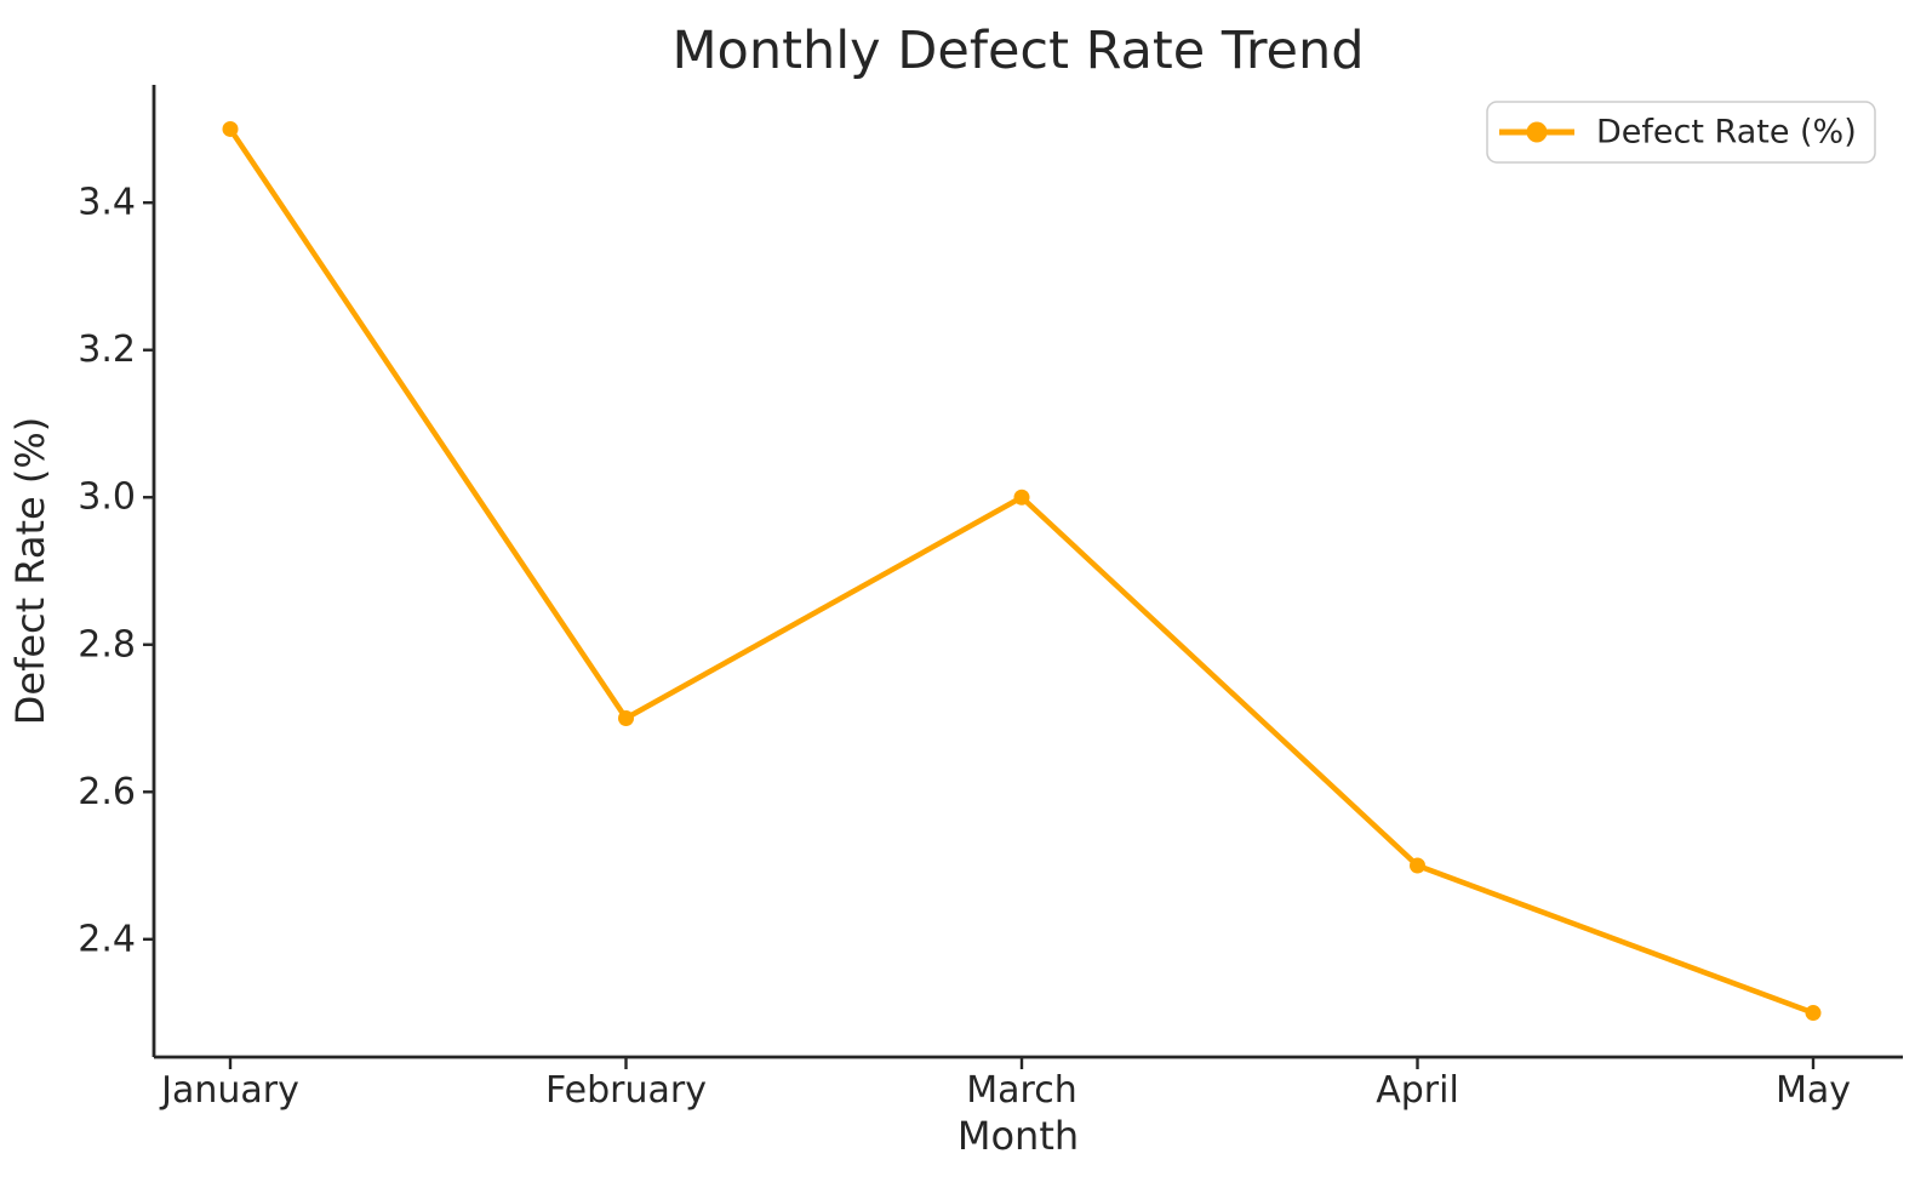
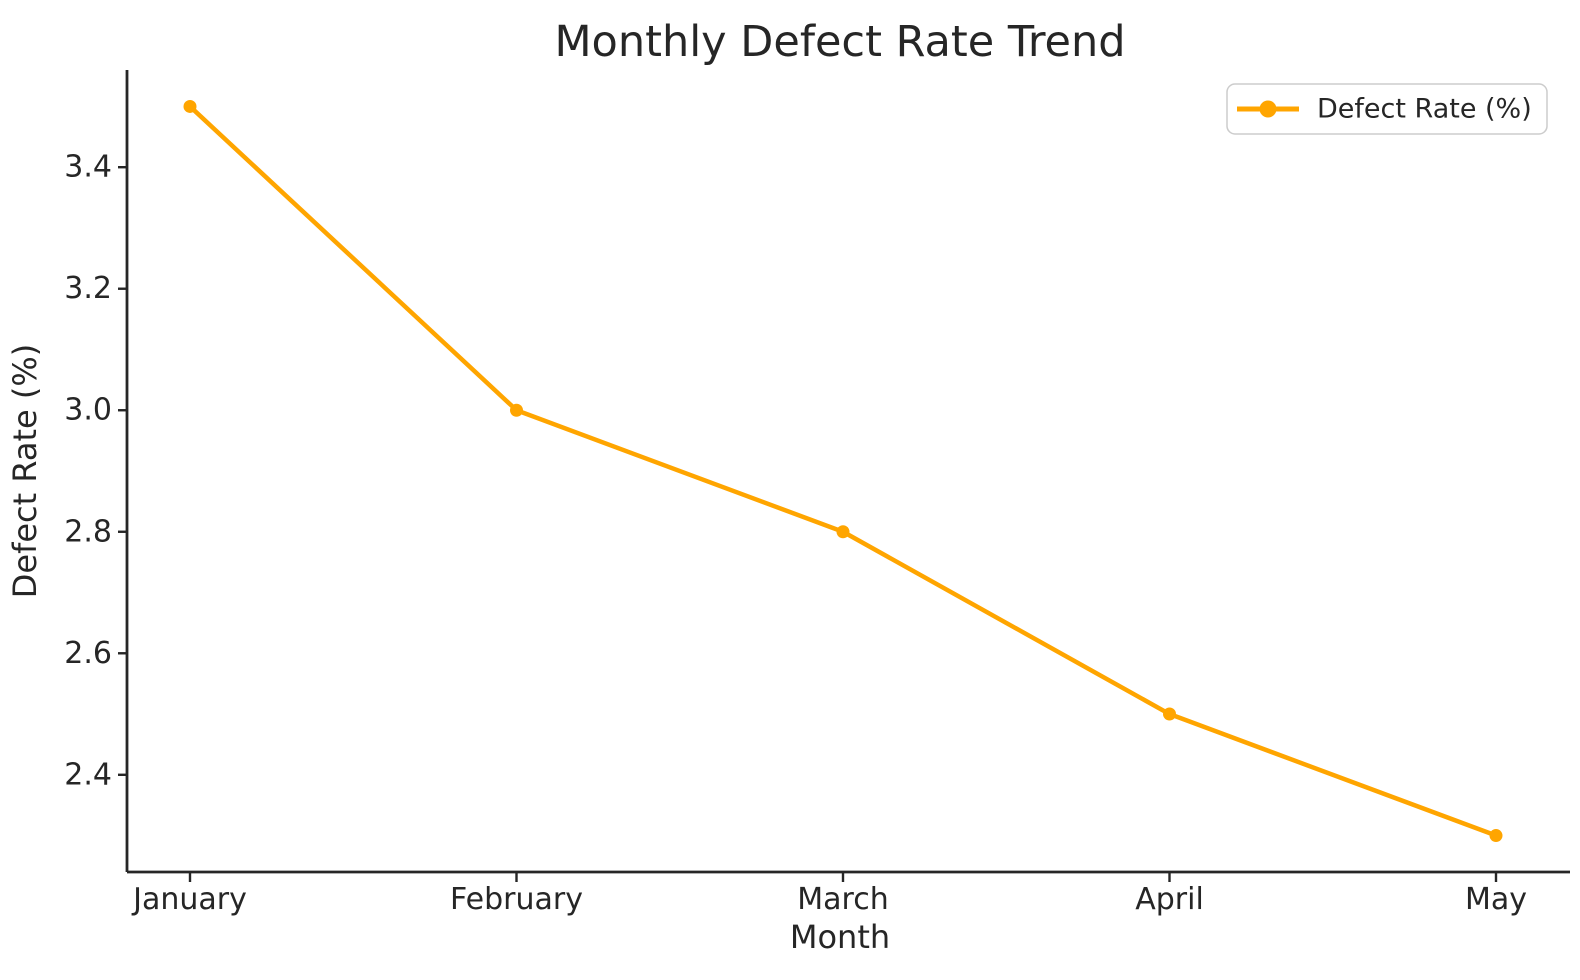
February: 2.7 -> 3.0
March: 3.0 -> 2.8
